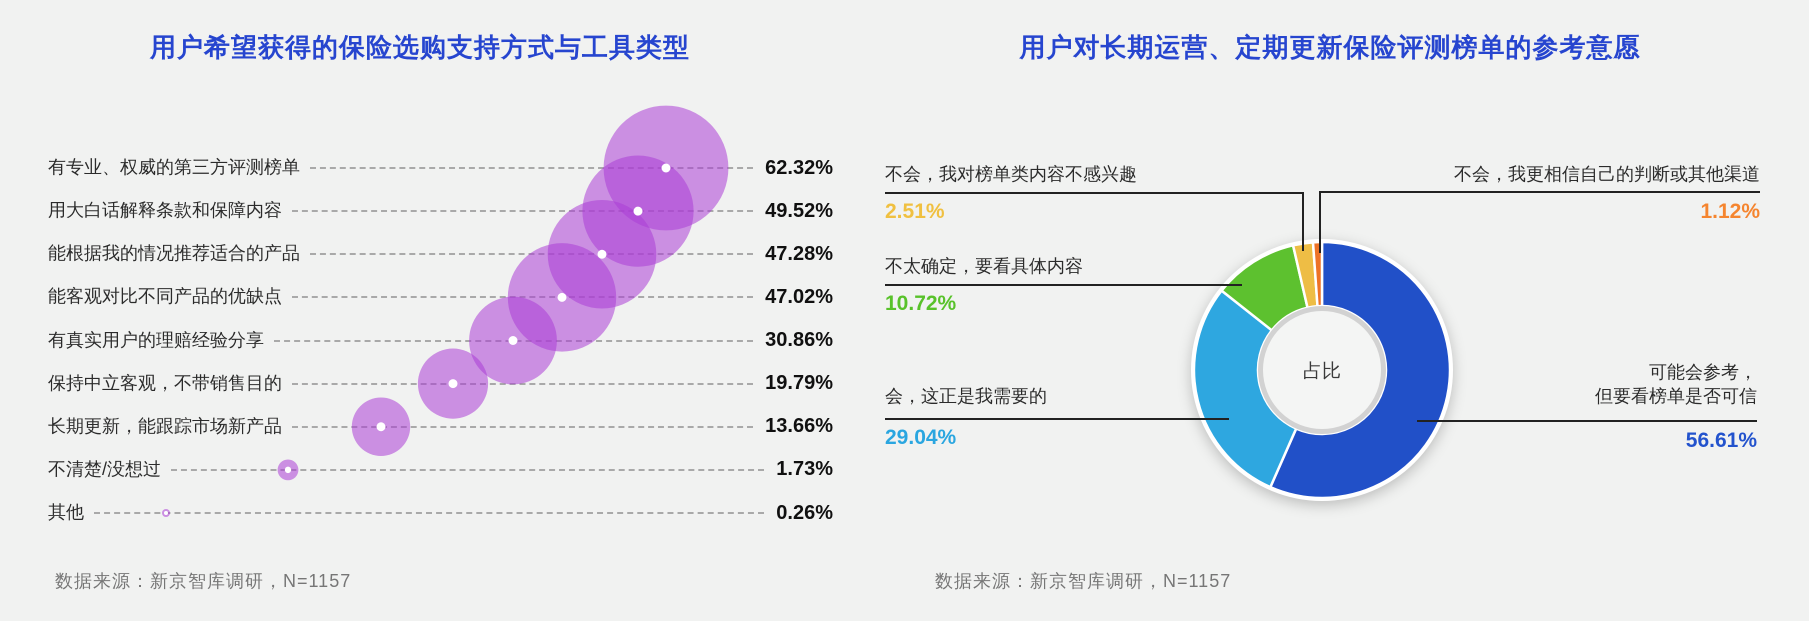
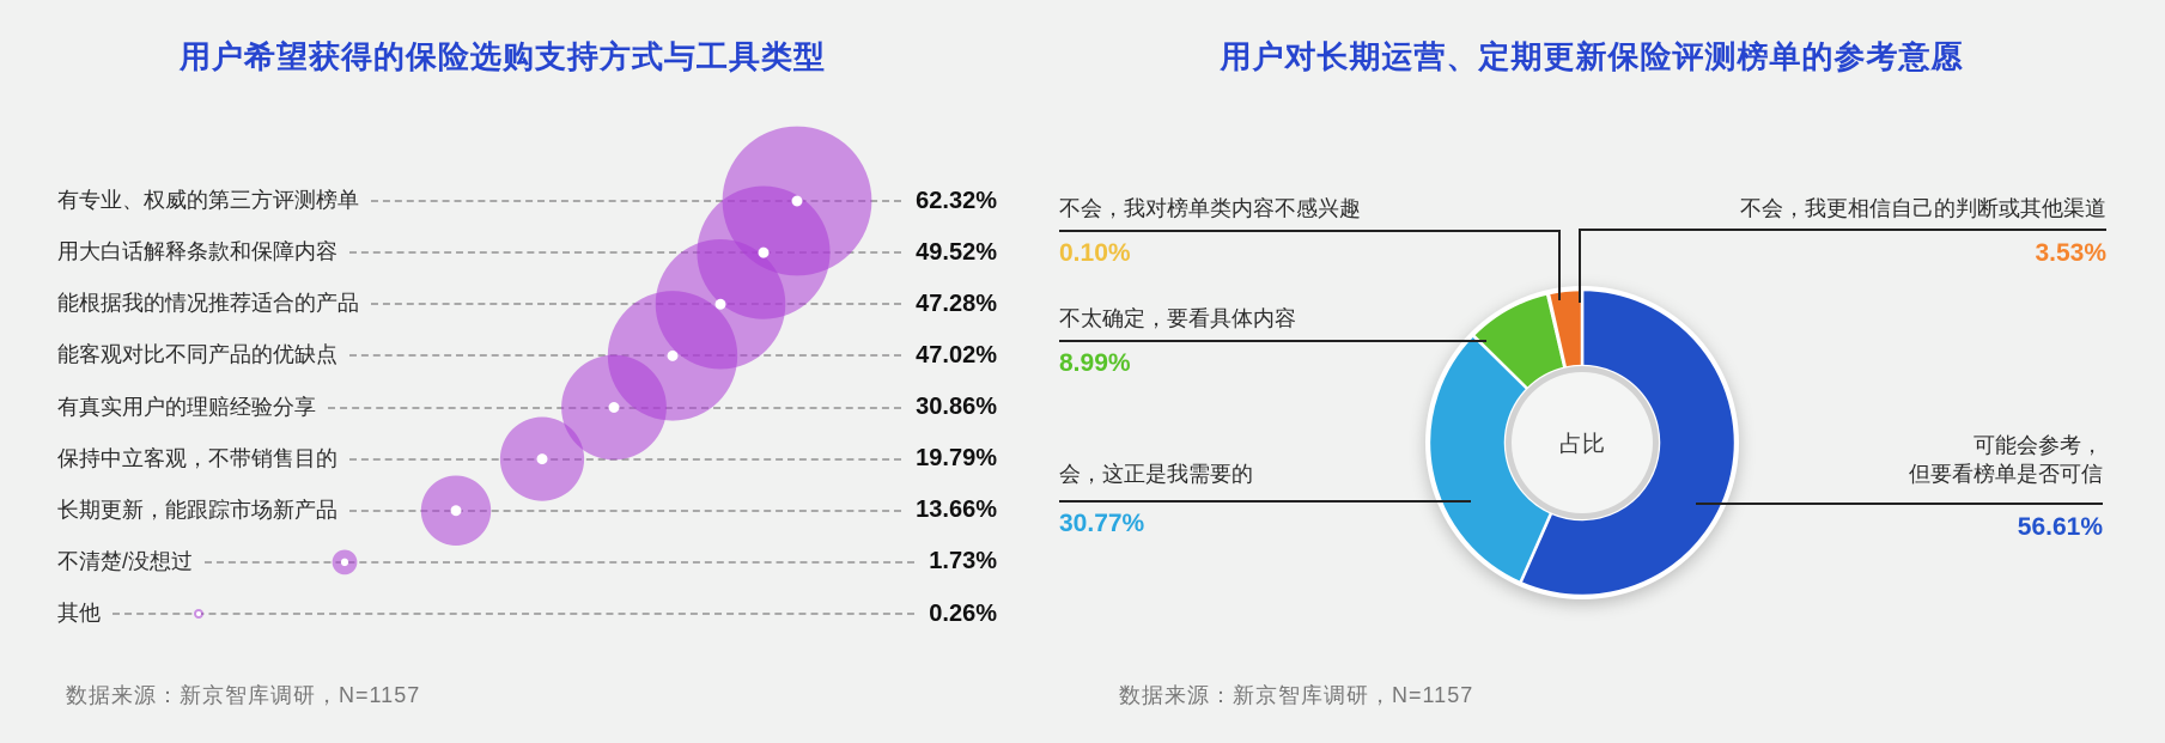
用户对长期运营、定期更新保险评测榜单的参考意愿/会，这正是我需要的: 29.04% -> 30.77%
用户对长期运营、定期更新保险评测榜单的参考意愿/不太确定，要看具体内容: 10.72% -> 8.99%
用户对长期运营、定期更新保险评测榜单的参考意愿/不会，我对榜单类内容不感兴趣: 2.51% -> 0.10%
用户对长期运营、定期更新保险评测榜单的参考意愿/不会，我更相信自己的判断或其他渠道: 1.12% -> 3.53%
